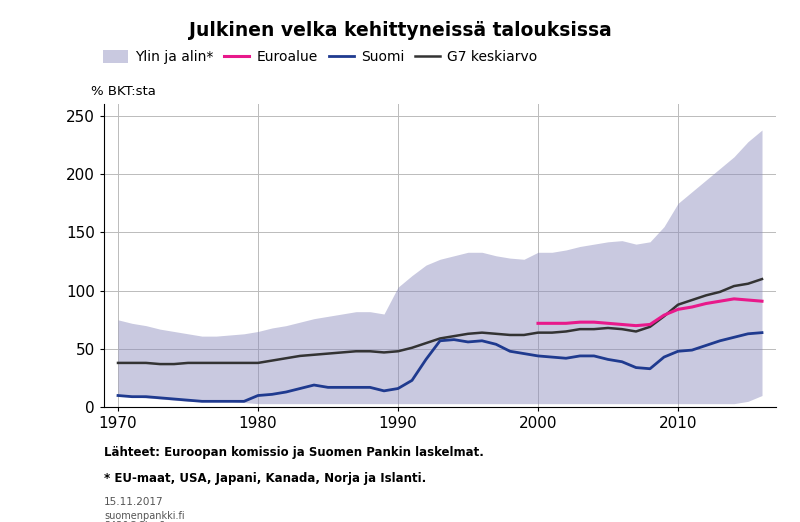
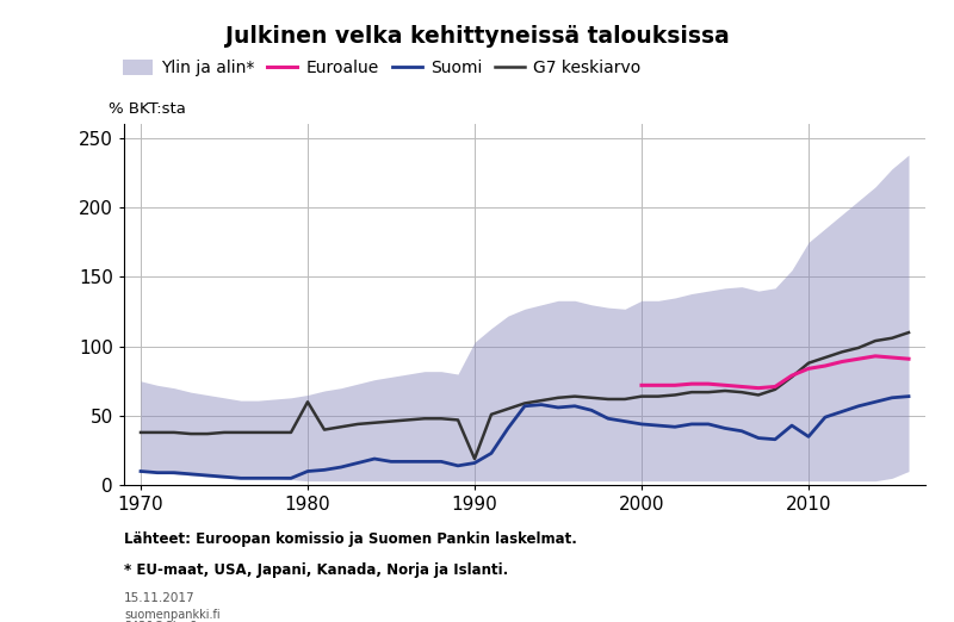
G7 keskiarvo/1980: 38 -> 60
G7 keskiarvo/1990: 48 -> 19
Suomi/2010: 48 -> 35
